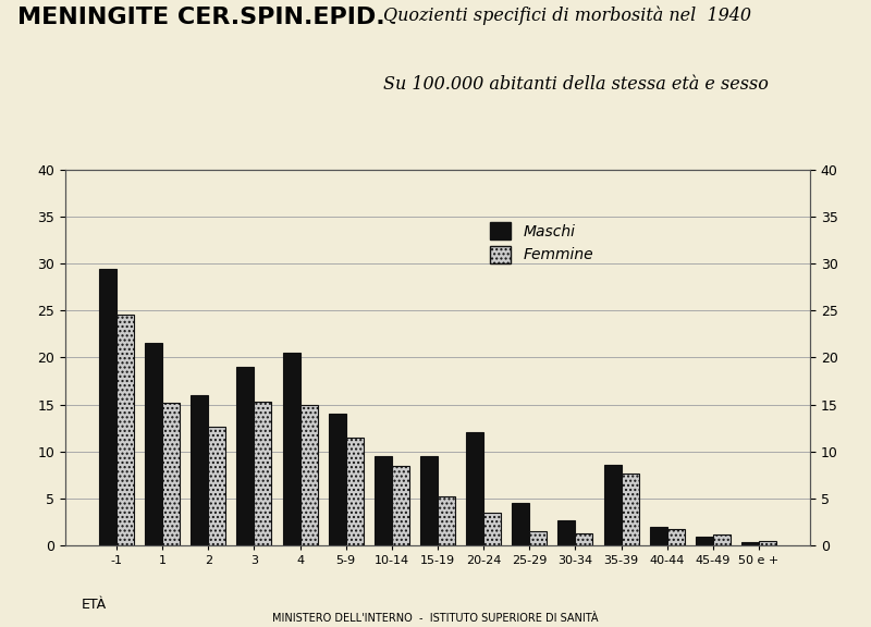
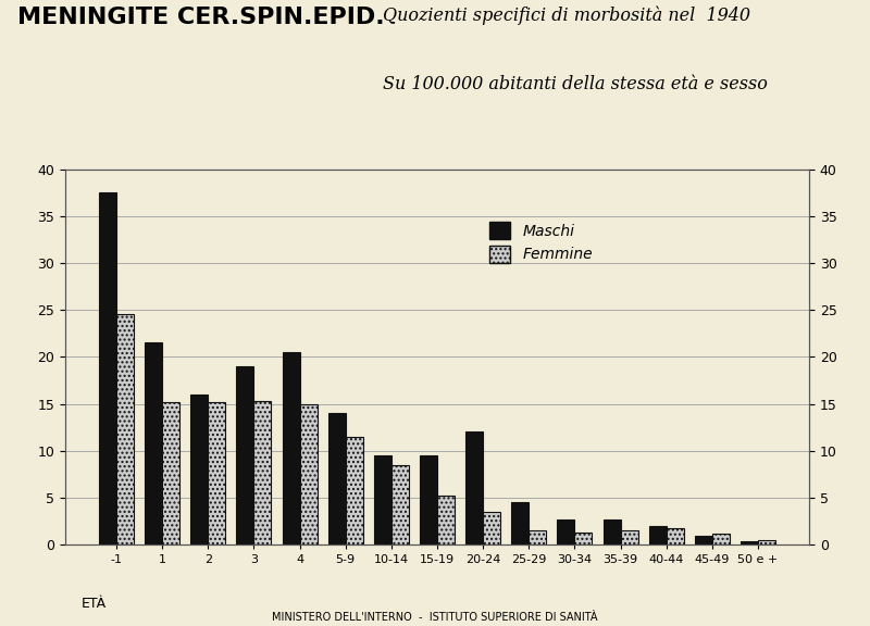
Maschi/-1: 29.4 -> 37.5
Femmine/2: 12.6 -> 15.2
Maschi/35-39: 8.6 -> 2.7
Femmine/35-39: 7.6 -> 1.5
